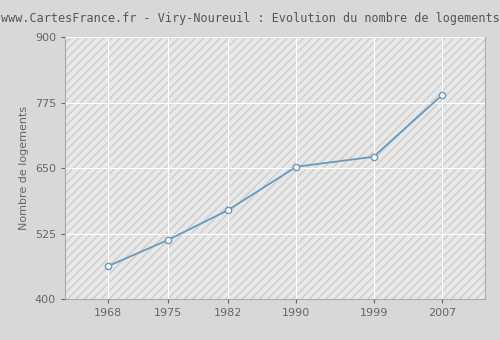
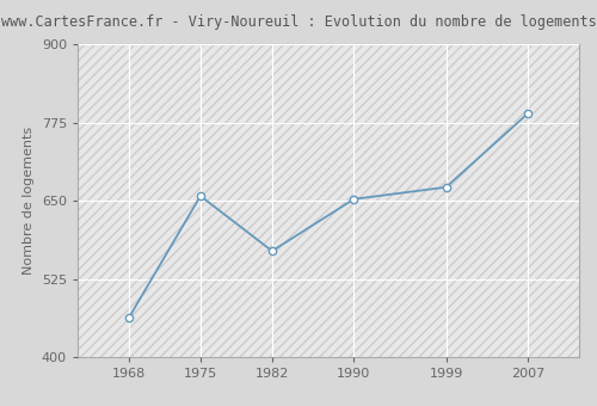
1975: 513 -> 658
